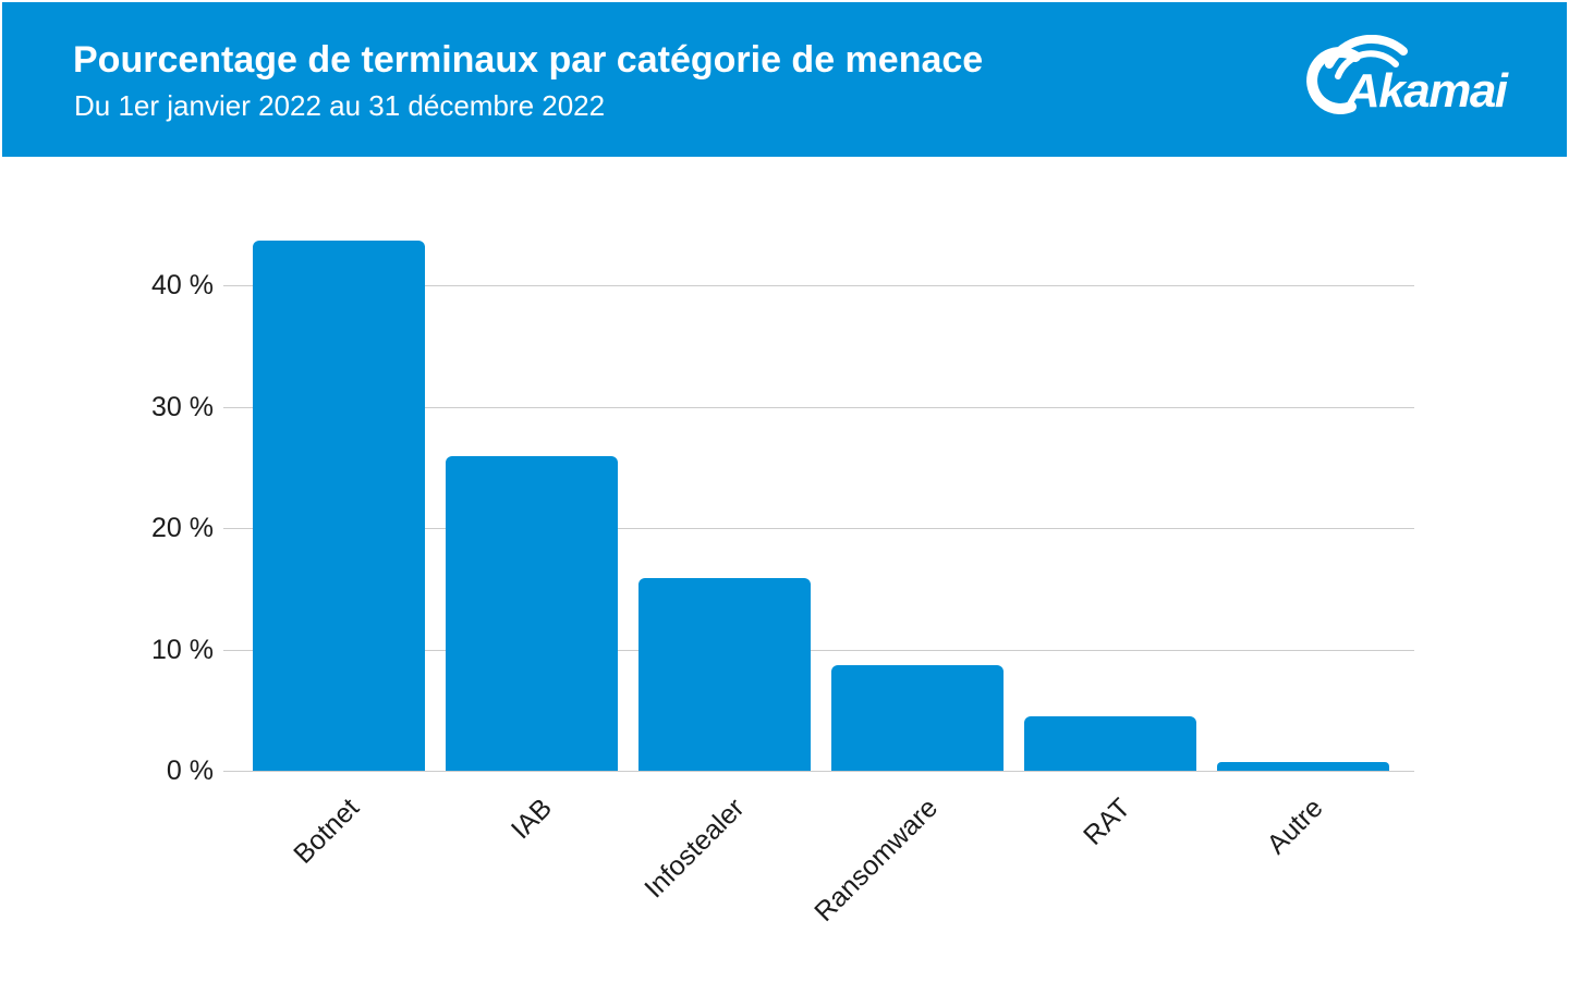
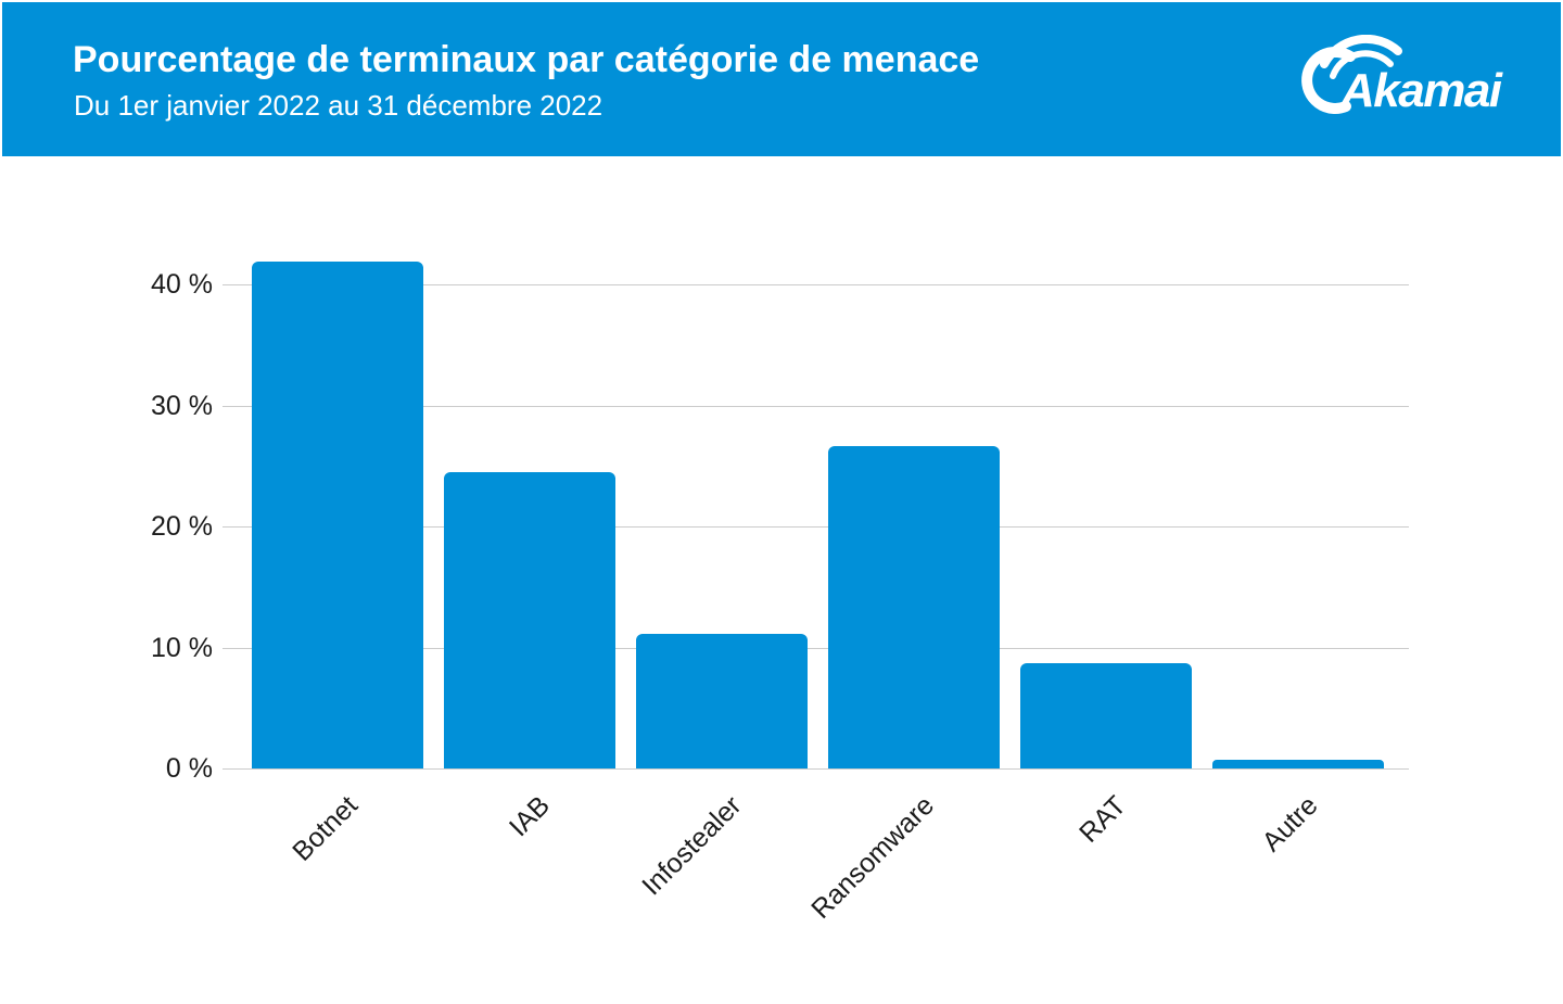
Botnet: 43.7% -> 41.9%
IAB: 25.9% -> 24.5%
Infostealer: 15.9% -> 11.1%
Ransomware: 8.7% -> 26.6%
RAT: 4.5% -> 8.7%
